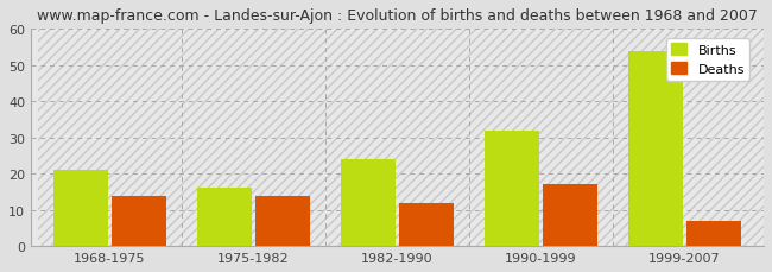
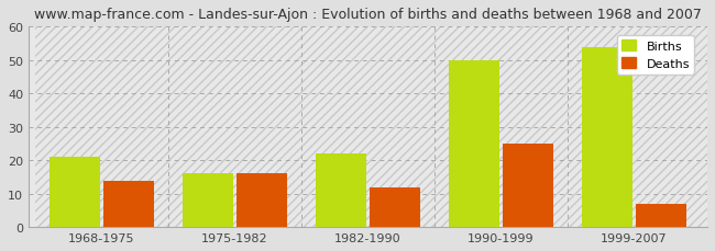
Deaths/1975-1982: 14 -> 16
Births/1982-1990: 24 -> 22
Births/1990-1999: 32 -> 50
Deaths/1990-1999: 17 -> 25
